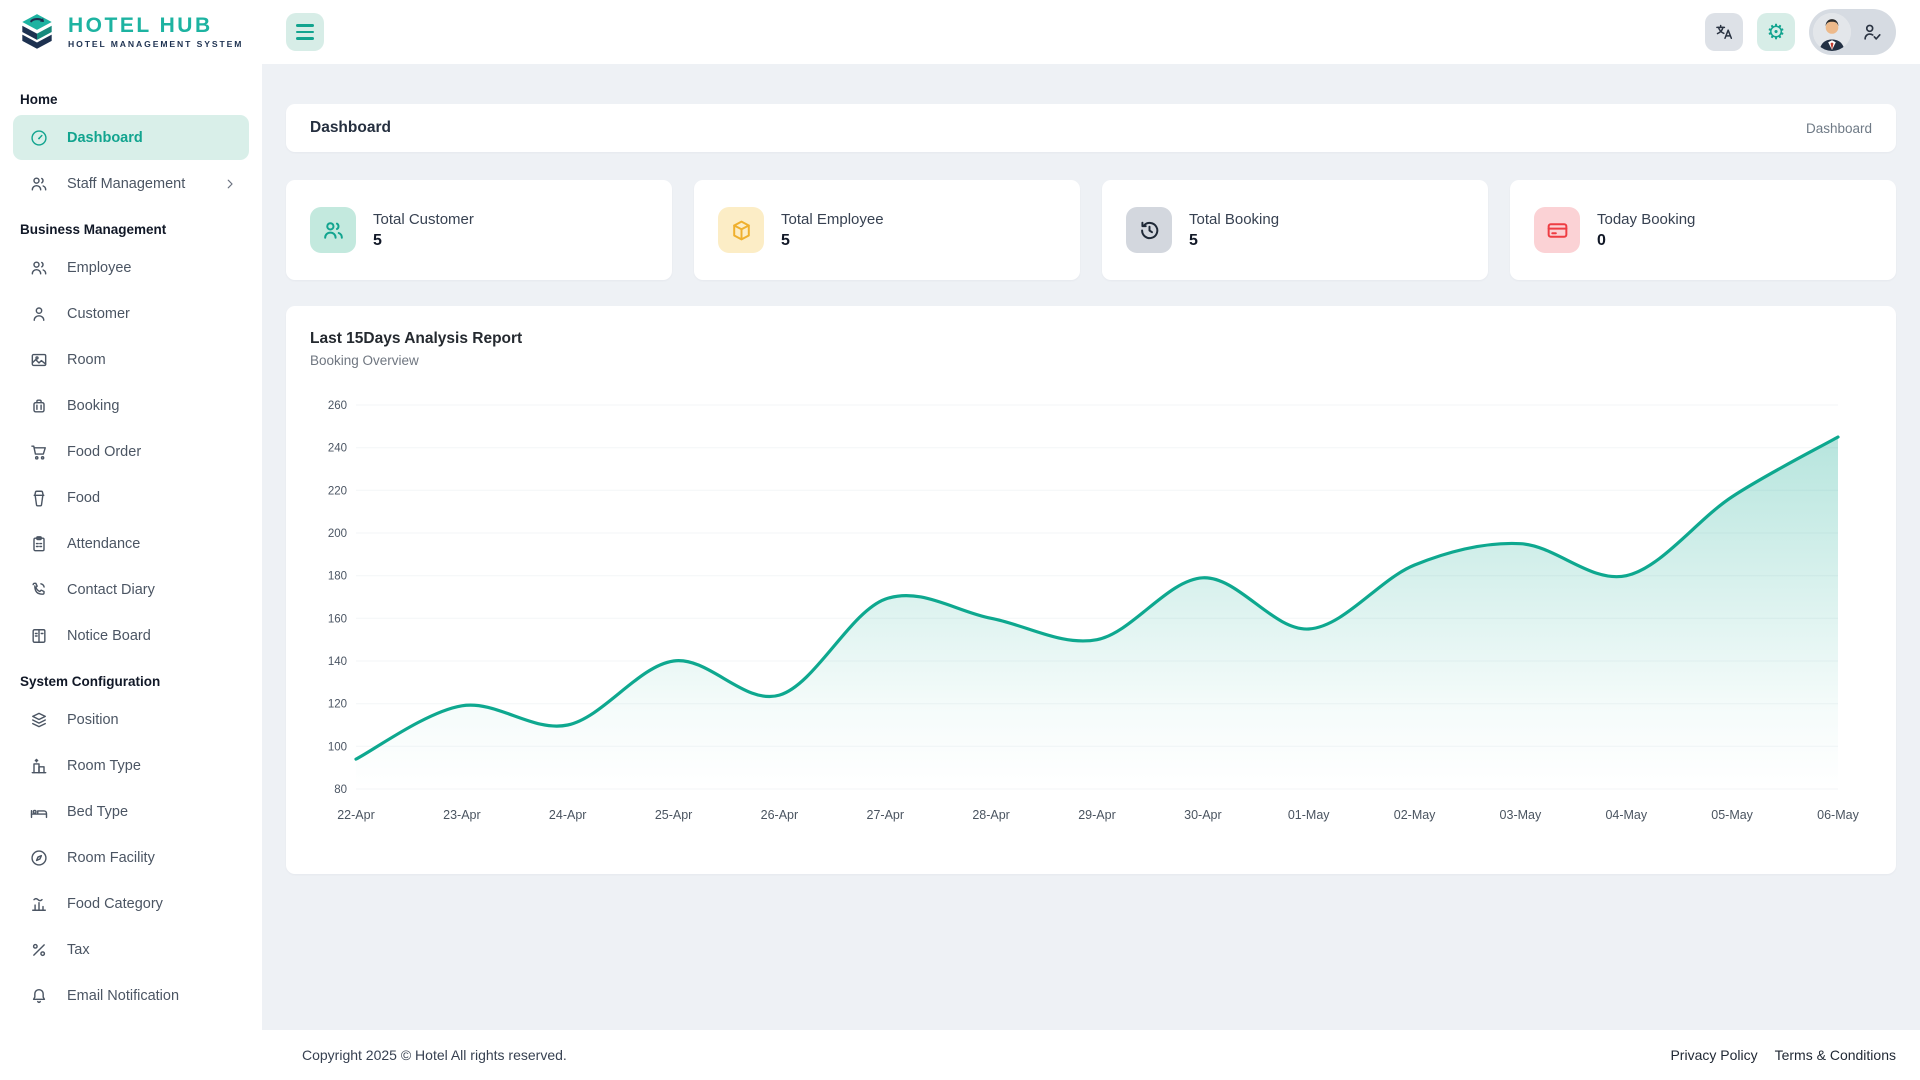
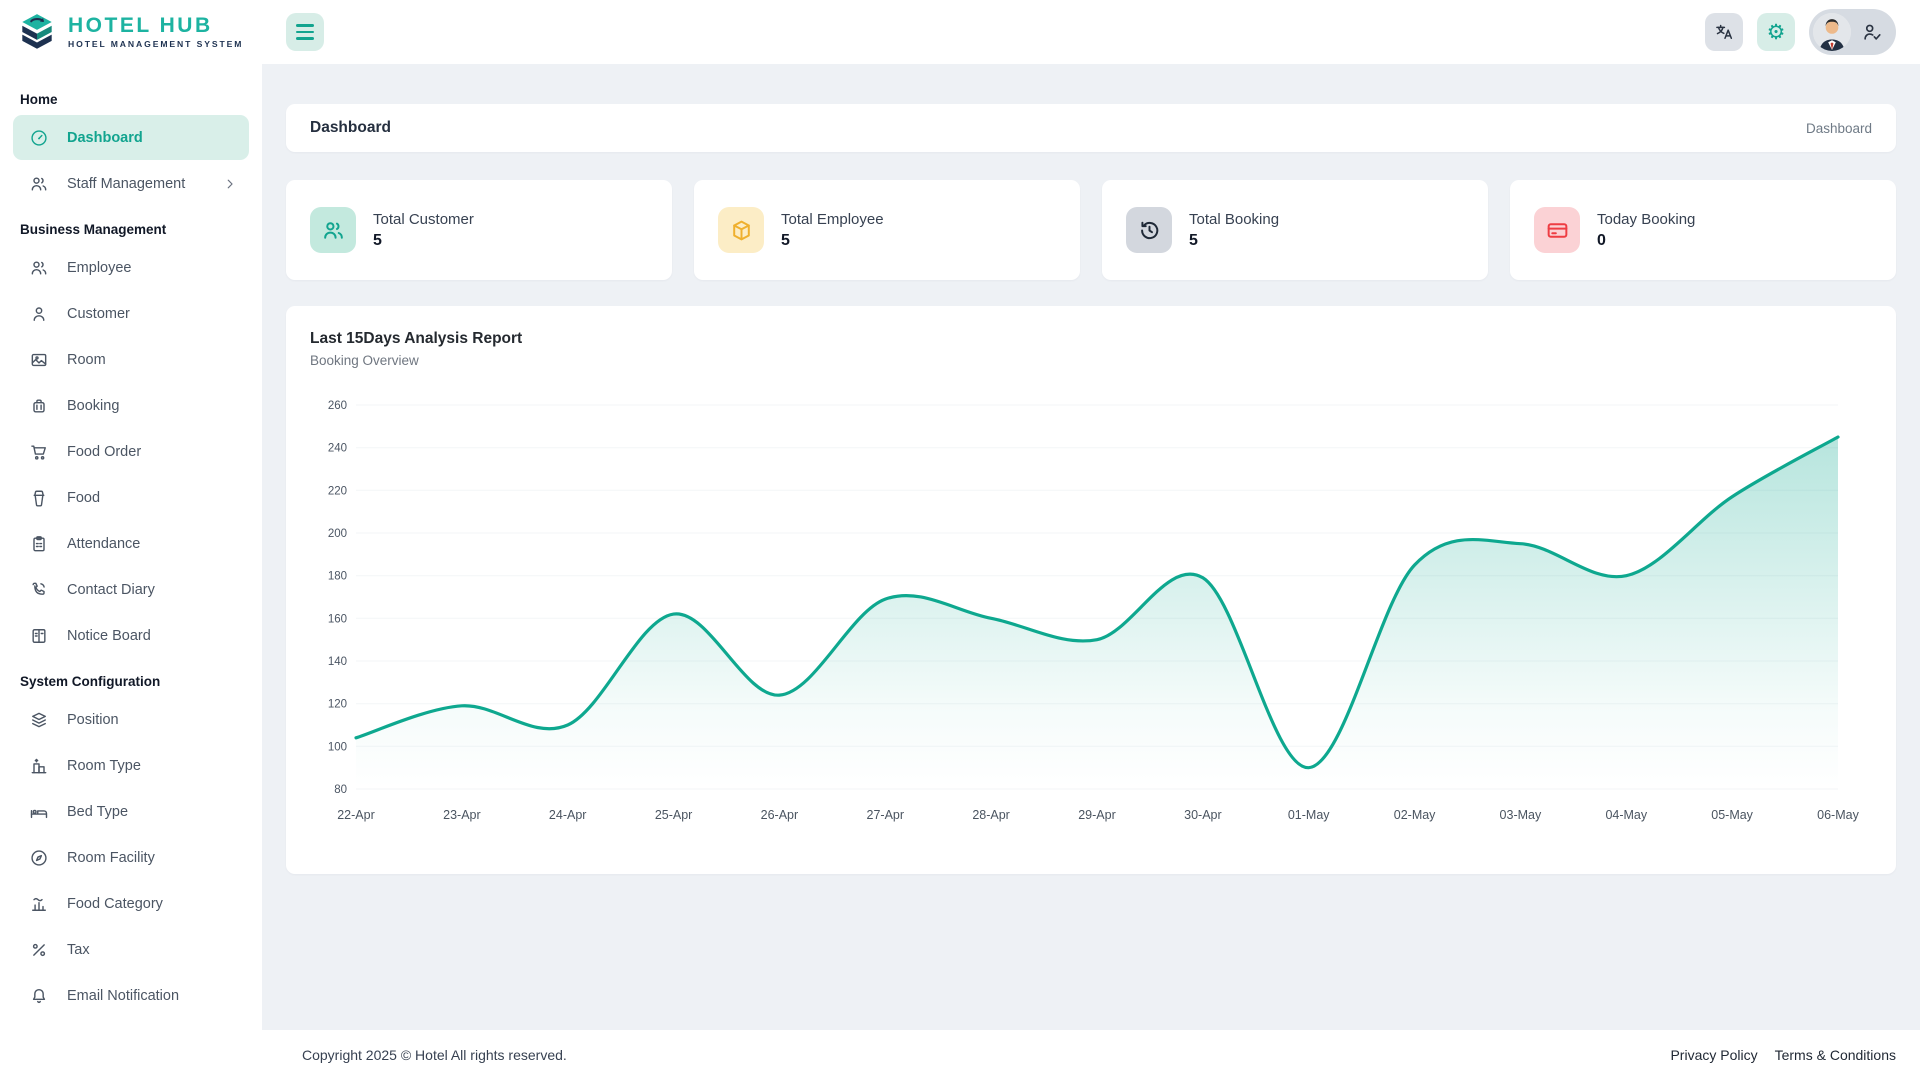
22-Apr: 94 -> 104
25-Apr: 140 -> 162
01-May: 155 -> 90
